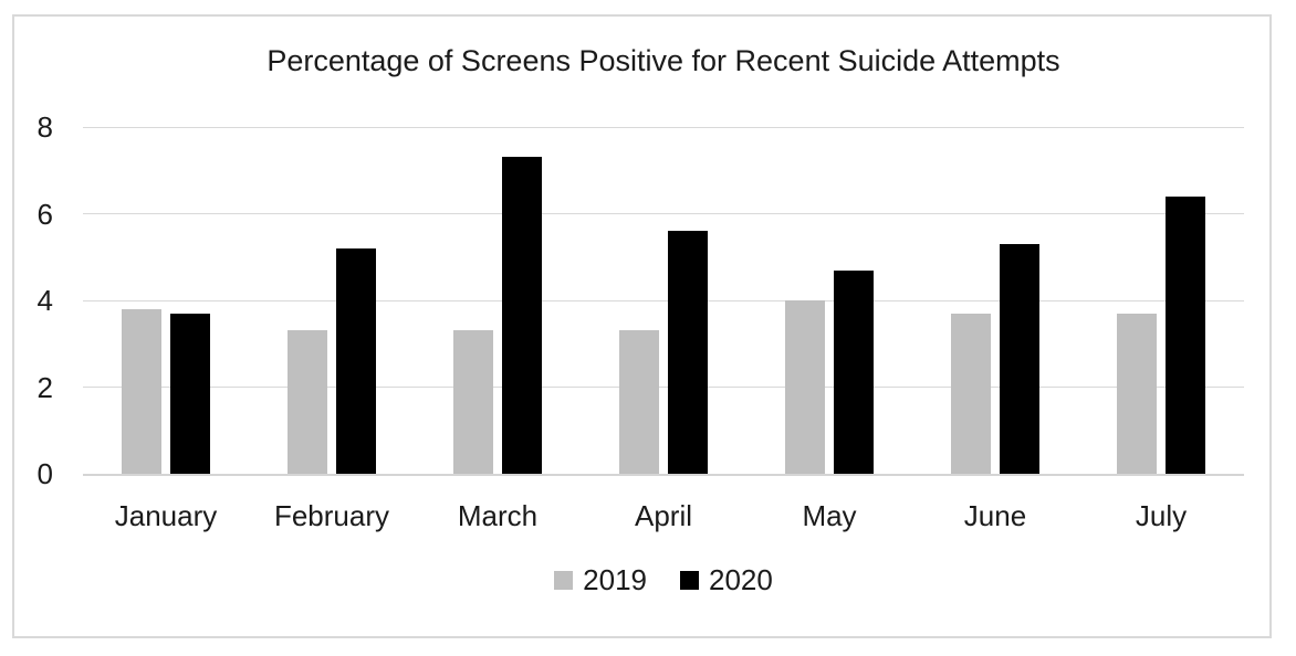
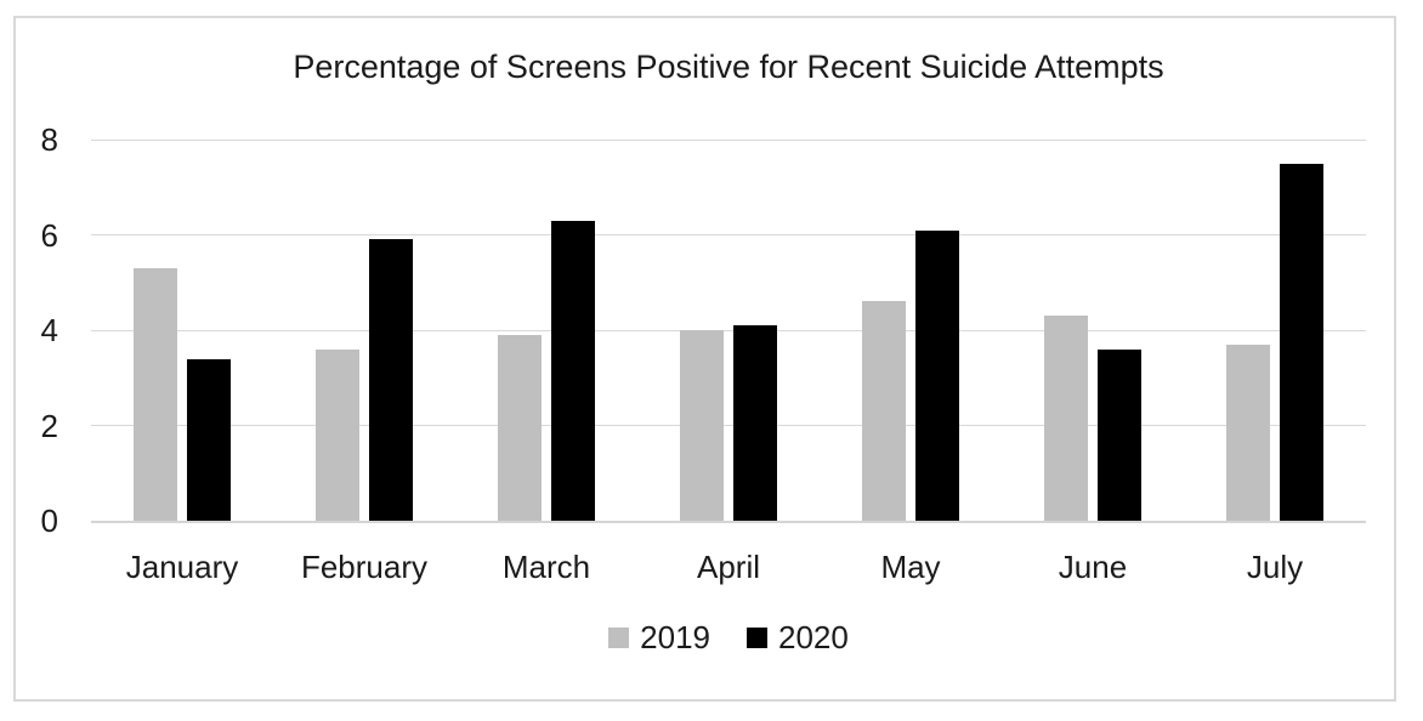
2019/January: 3.8 -> 5.3
2020/January: 3.7 -> 3.4
2019/February: 3.3 -> 3.6
2020/February: 5.2 -> 5.9
2019/March: 3.3 -> 3.9
2020/March: 7.3 -> 6.3
2019/April: 3.3 -> 4.0
2020/April: 5.6 -> 4.1
2019/May: 4.0 -> 4.6
2020/May: 4.7 -> 6.1
2019/June: 3.7 -> 4.3
2020/June: 5.3 -> 3.6
2020/July: 6.4 -> 7.5
